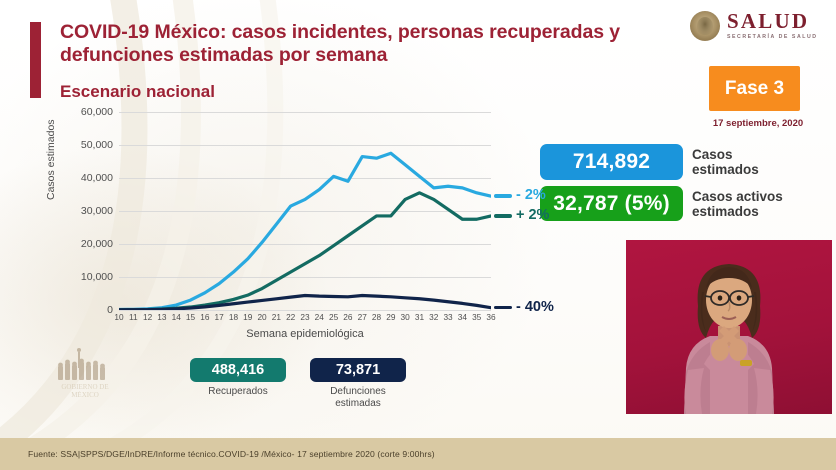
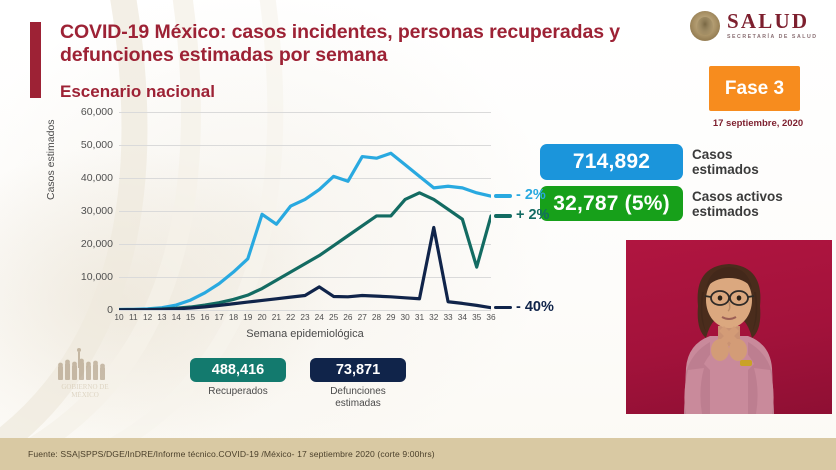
Casos estimados/20: 20000 -> 29000
Defunciones estimadas/24: 4000 -> 7000
Defunciones estimadas/32: 3000 -> 25000
Recuperados/35: 28000 -> 13000
